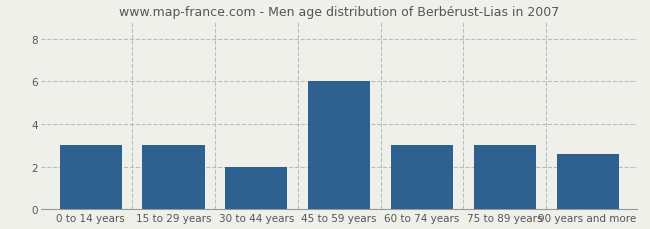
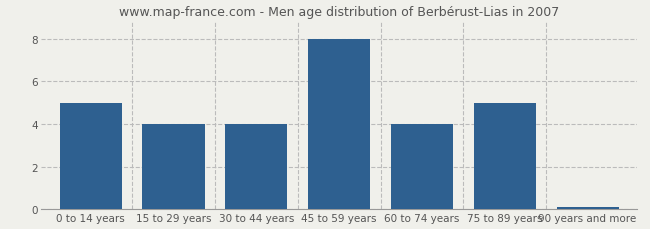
0 to 14 years: 3.0 -> 5.0
15 to 29 years: 3.0 -> 4.0
30 to 44 years: 2.0 -> 4.0
45 to 59 years: 6.0 -> 8.0
60 to 74 years: 3.0 -> 4.0
75 to 89 years: 3.0 -> 5.0
90 years and more: 2.6 -> 0.1
